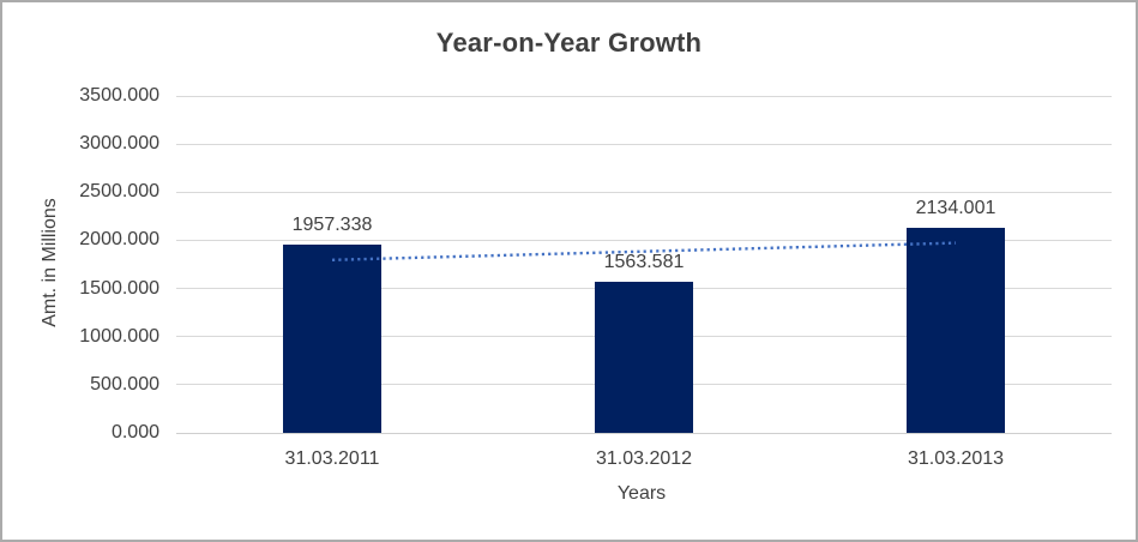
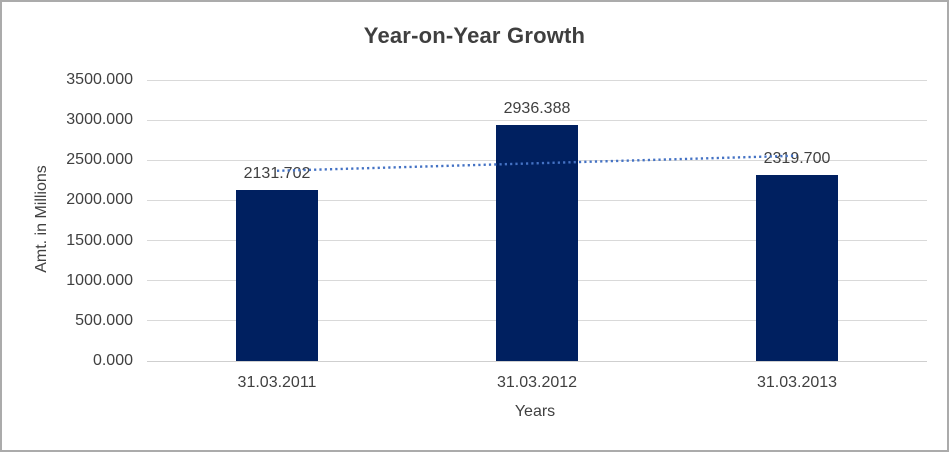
31.03.2011: 1957.338 -> 2131.702
31.03.2012: 1563.581 -> 2936.388
31.03.2013: 2134.001 -> 2319.700
